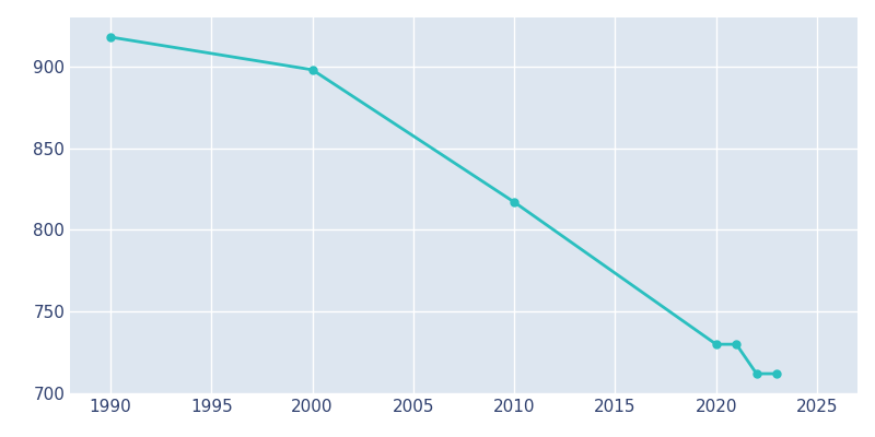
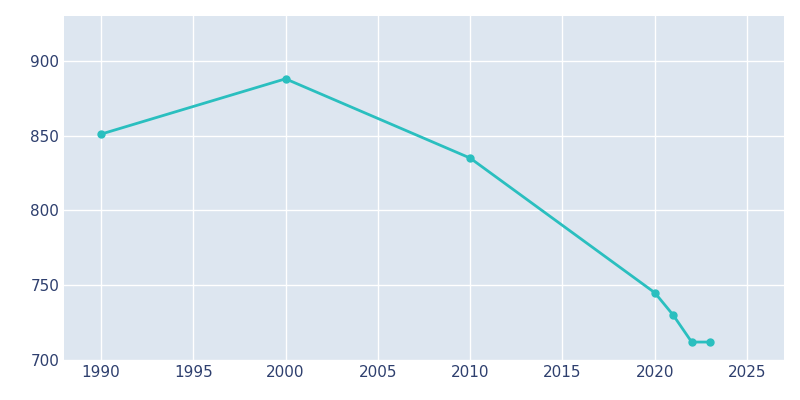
1990: 918 -> 851
2000: 898 -> 888
2010: 817 -> 835
2020: 730 -> 745
